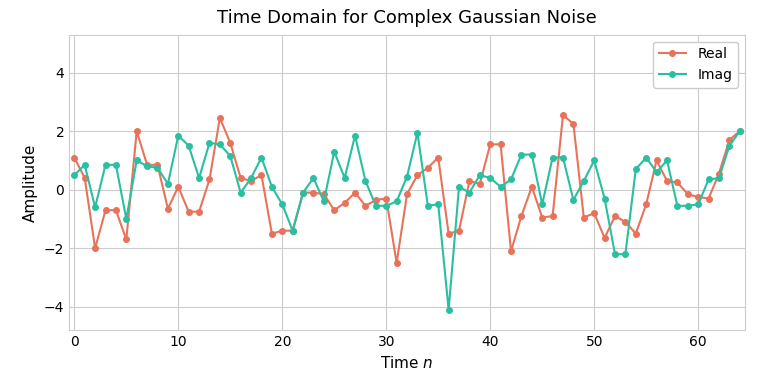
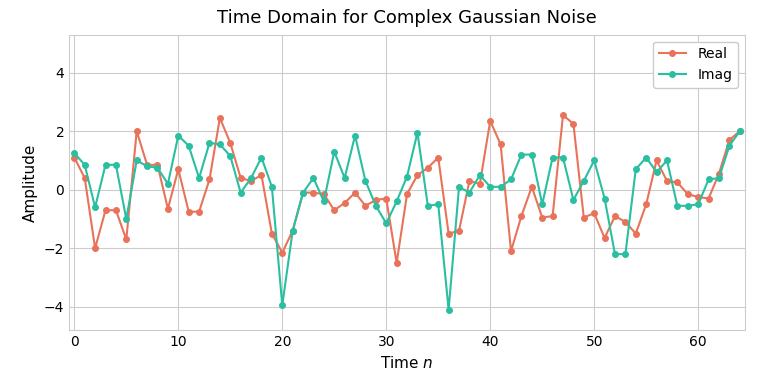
Imag/0: 0.50 -> 1.25
Real/10: 0.10 -> 0.70
Real/20: -1.40 -> -2.15
Imag/20: -0.50 -> -3.95
Imag/30: -0.55 -> -1.15
Real/40: 1.55 -> 2.35
Imag/40: 0.40 -> 0.10
